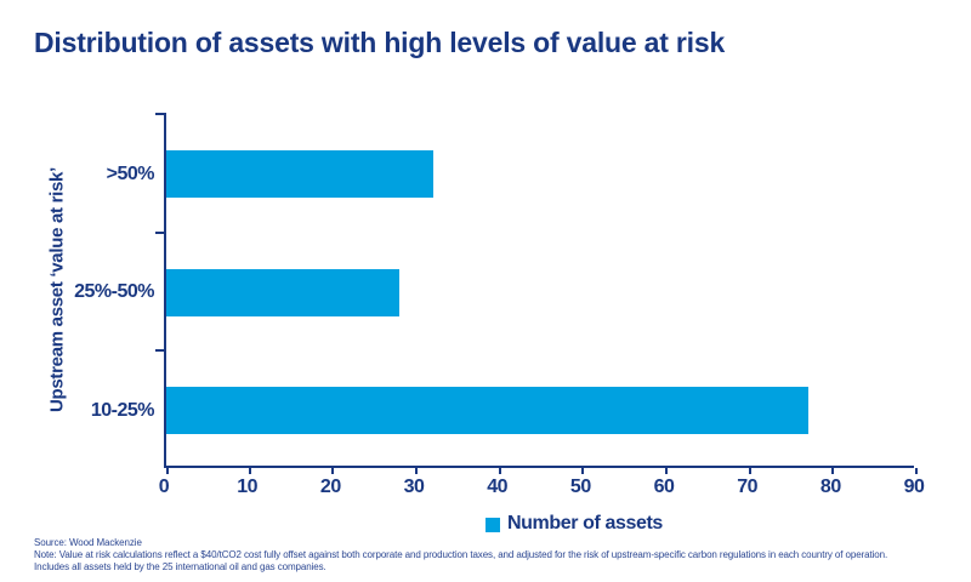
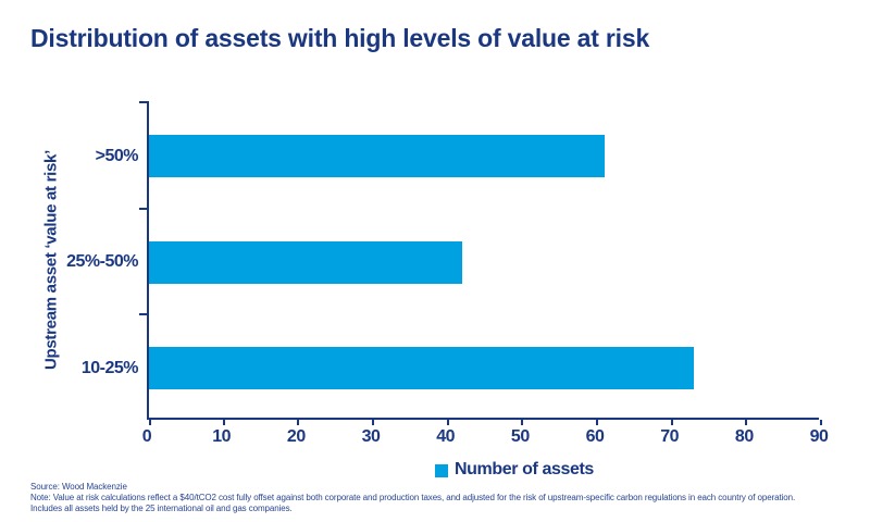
>50%: 32 -> 61
25%-50%: 28 -> 42
10-25%: 77 -> 73
